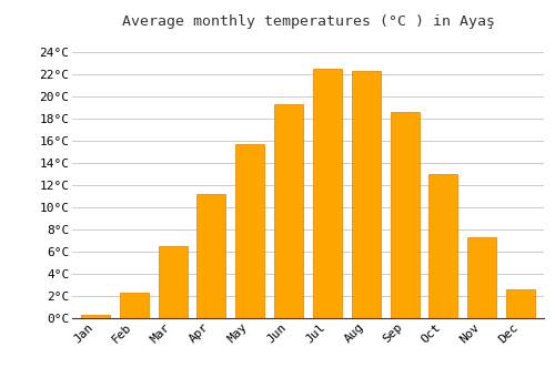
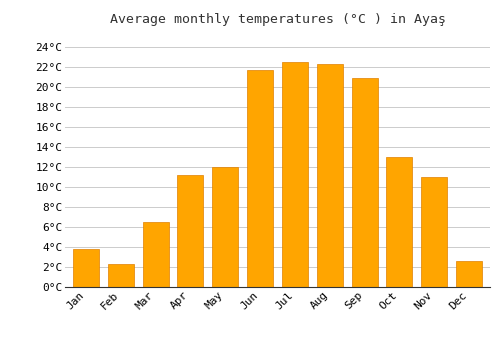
Jan: 0.3°C -> 3.8°C
May: 15.7°C -> 12.0°C
Jun: 19.3°C -> 21.7°C
Sep: 18.6°C -> 20.9°C
Nov: 7.3°C -> 11.0°C
